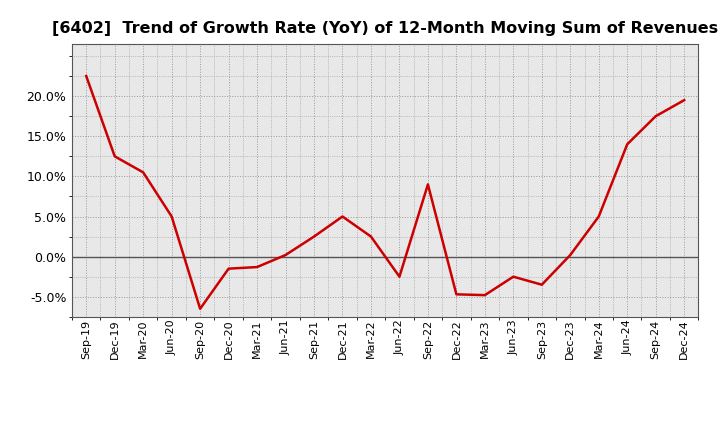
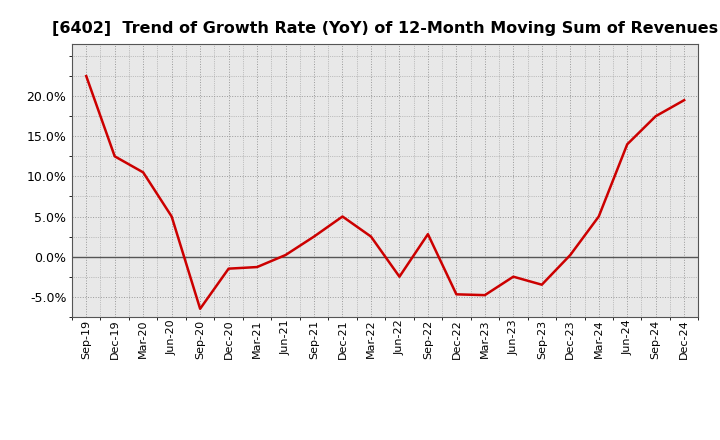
Sep-22: 9.0% -> 2.8%
